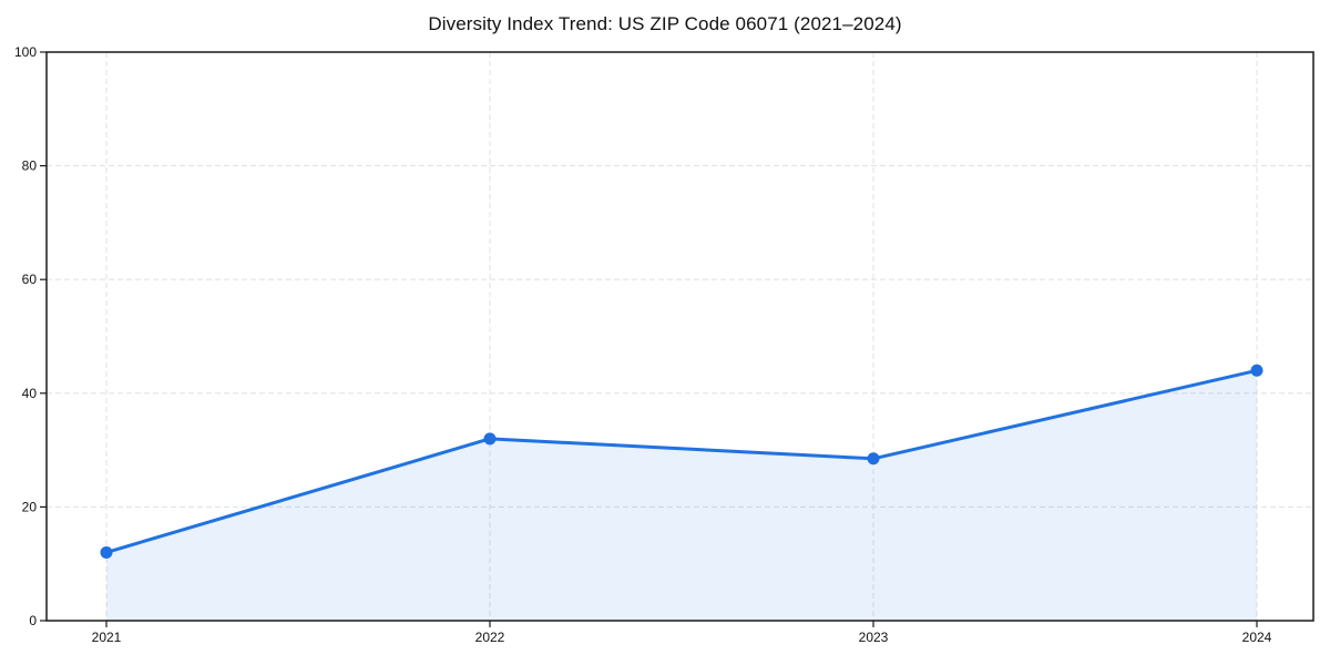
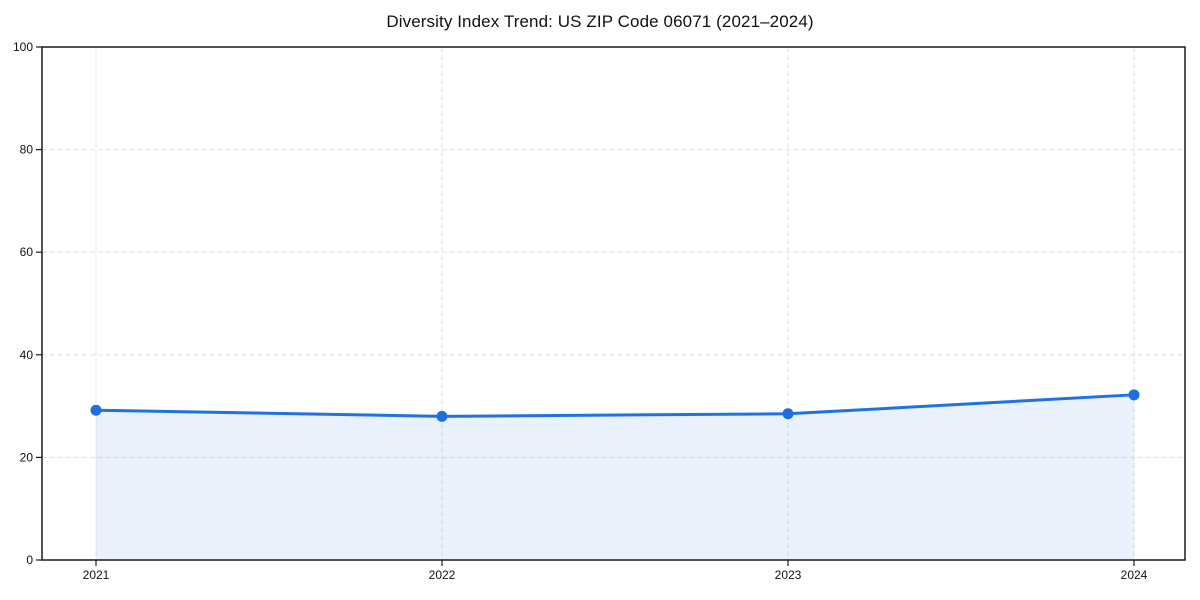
2021: 12 -> 29
2022: 32 -> 28
2024: 44 -> 32
